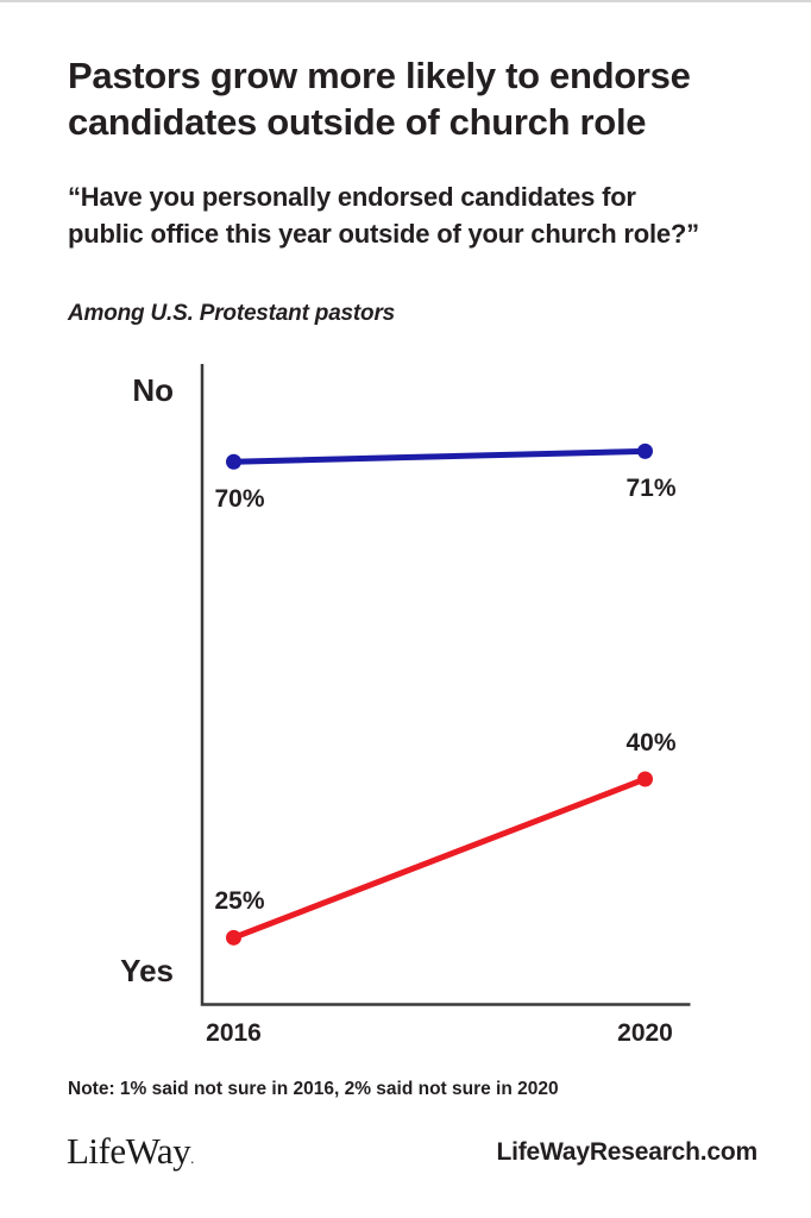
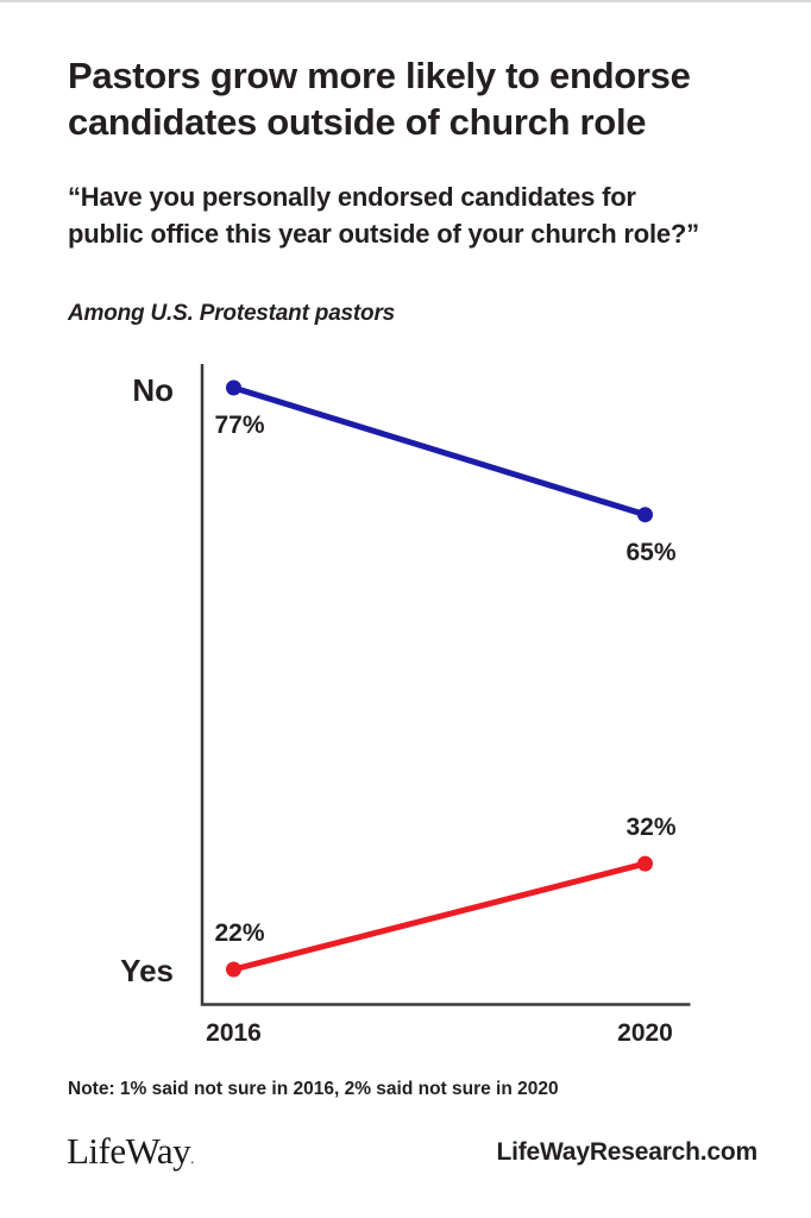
No/2016: 70% -> 77%
Yes/2016: 25% -> 22%
No/2020: 71% -> 65%
Yes/2020: 40% -> 32%
